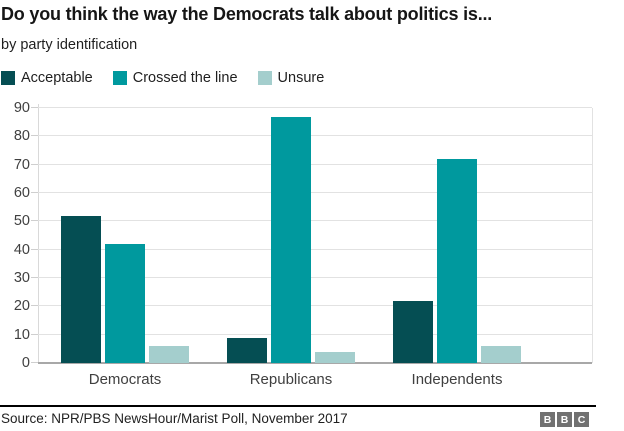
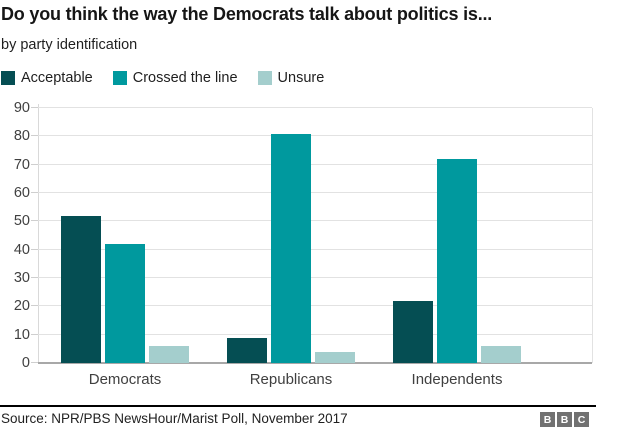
Crossed the line/Republicans: 87 -> 81
